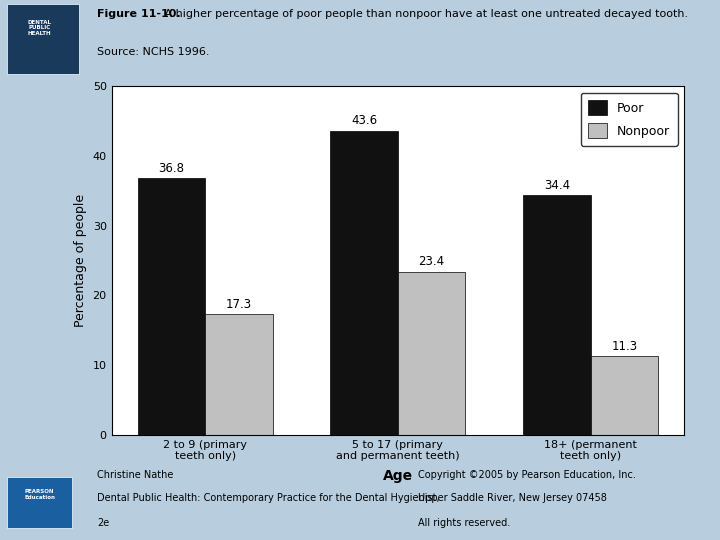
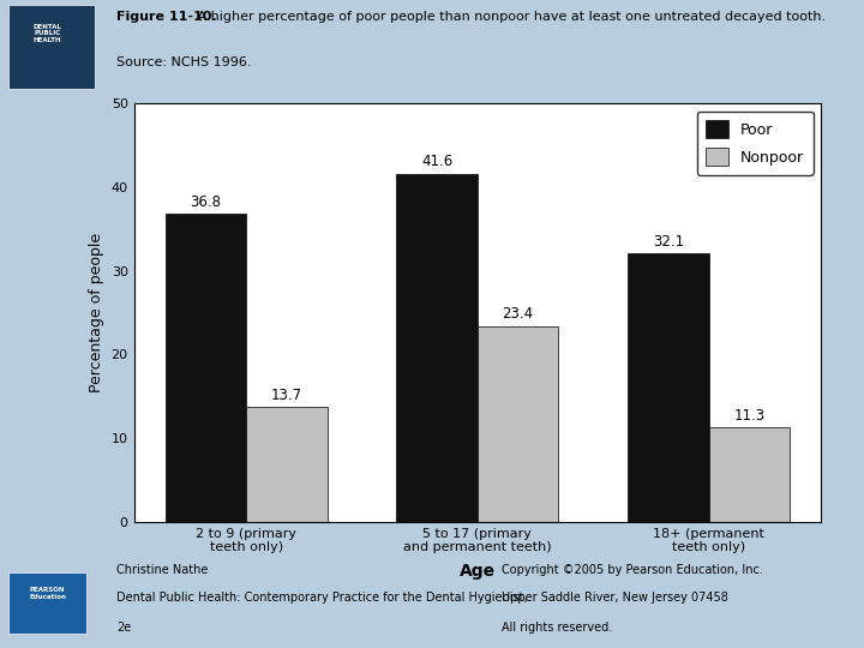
Nonpoor/2 to 9 (primary teeth only): 17.3 -> 13.7
Poor/5 to 17 (primary and permanent teeth): 43.6 -> 41.6
Poor/18+ (permanent teeth only): 34.4 -> 32.1
